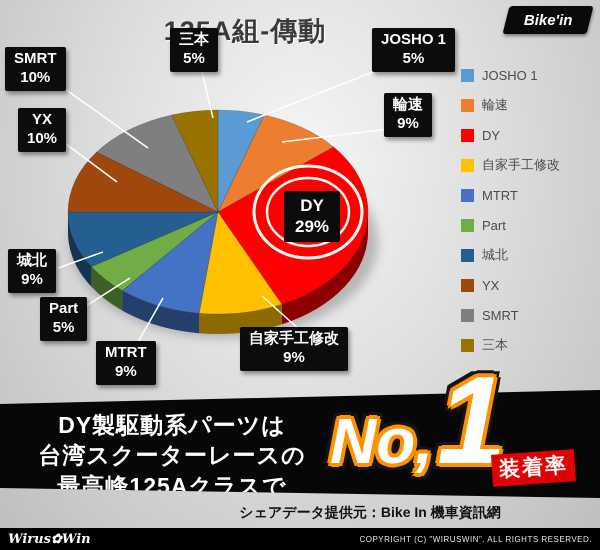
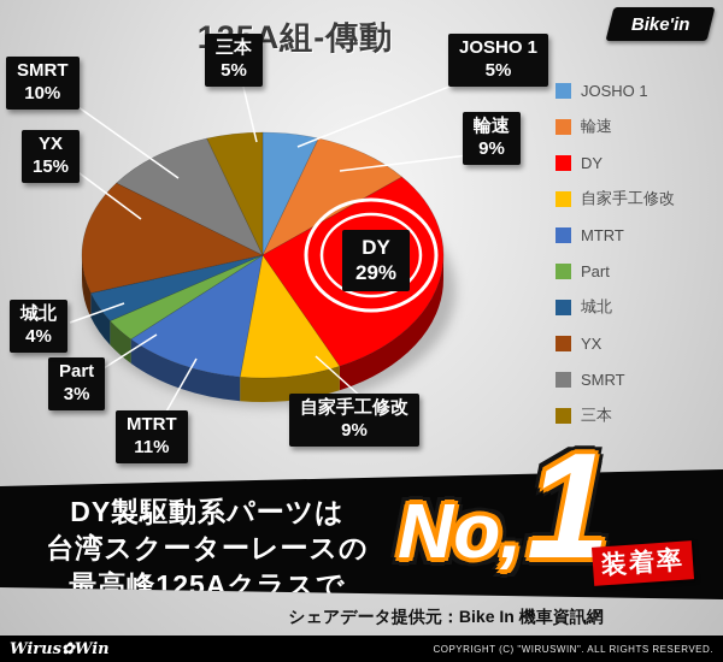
MTRT: 9% -> 11%
Part: 5% -> 3%
城北: 9% -> 4%
YX: 10% -> 15%
